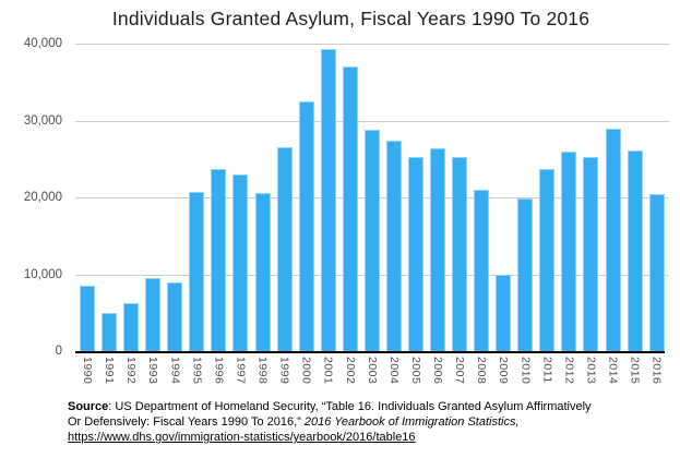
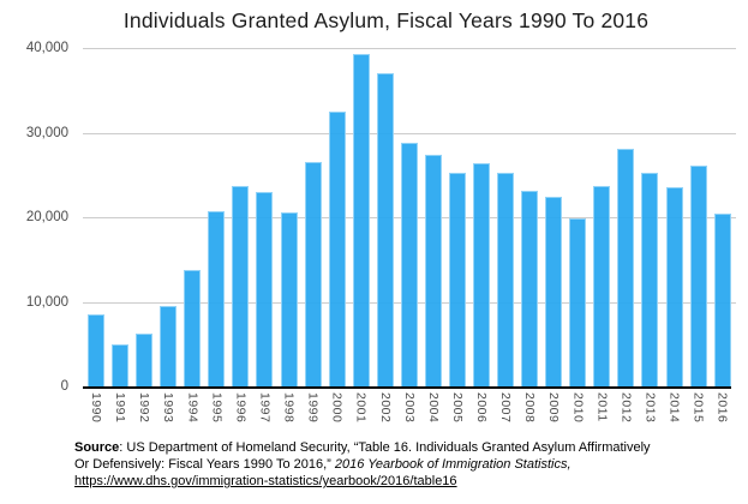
1994: 9000 -> 14000
2008: 21000 -> 23000
2009: 10000 -> 22000
2012: 26000 -> 28000
2014: 29000 -> 24000
